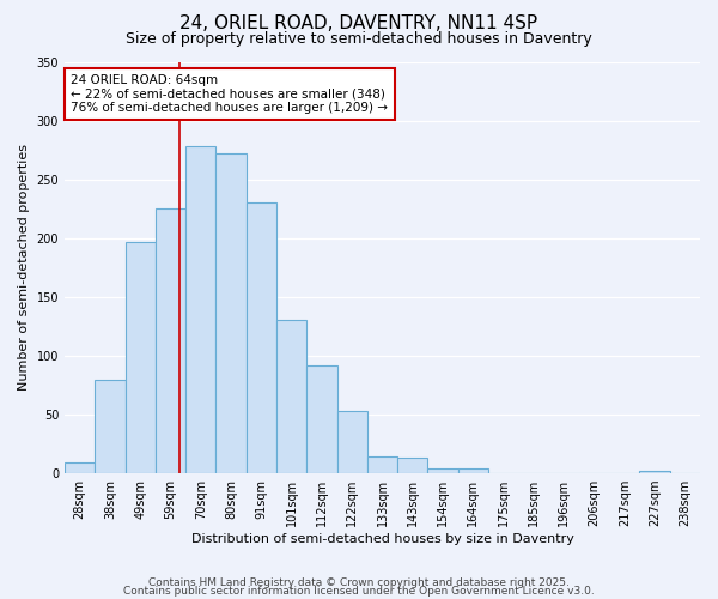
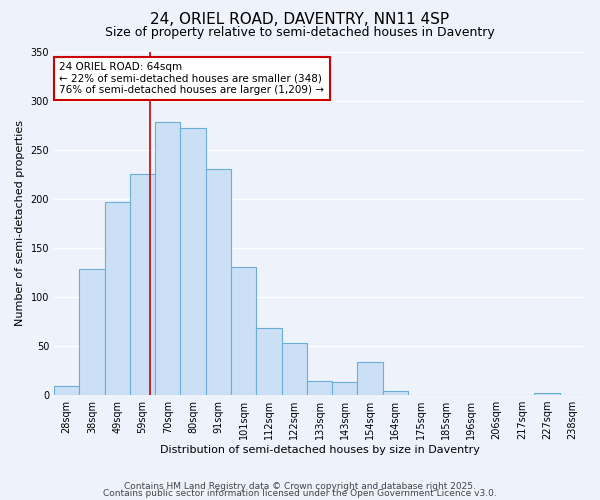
38sqm: 80 -> 128
112sqm: 92 -> 68
154sqm: 4 -> 34
